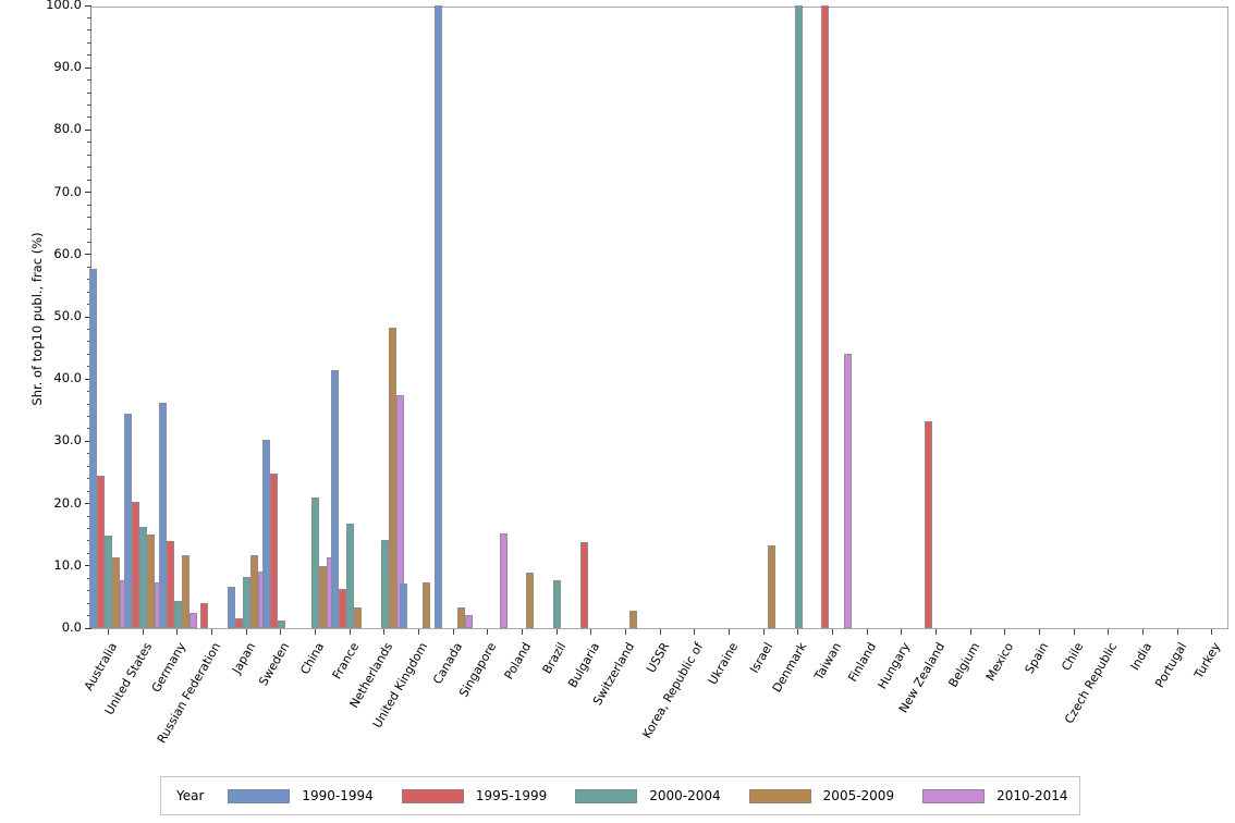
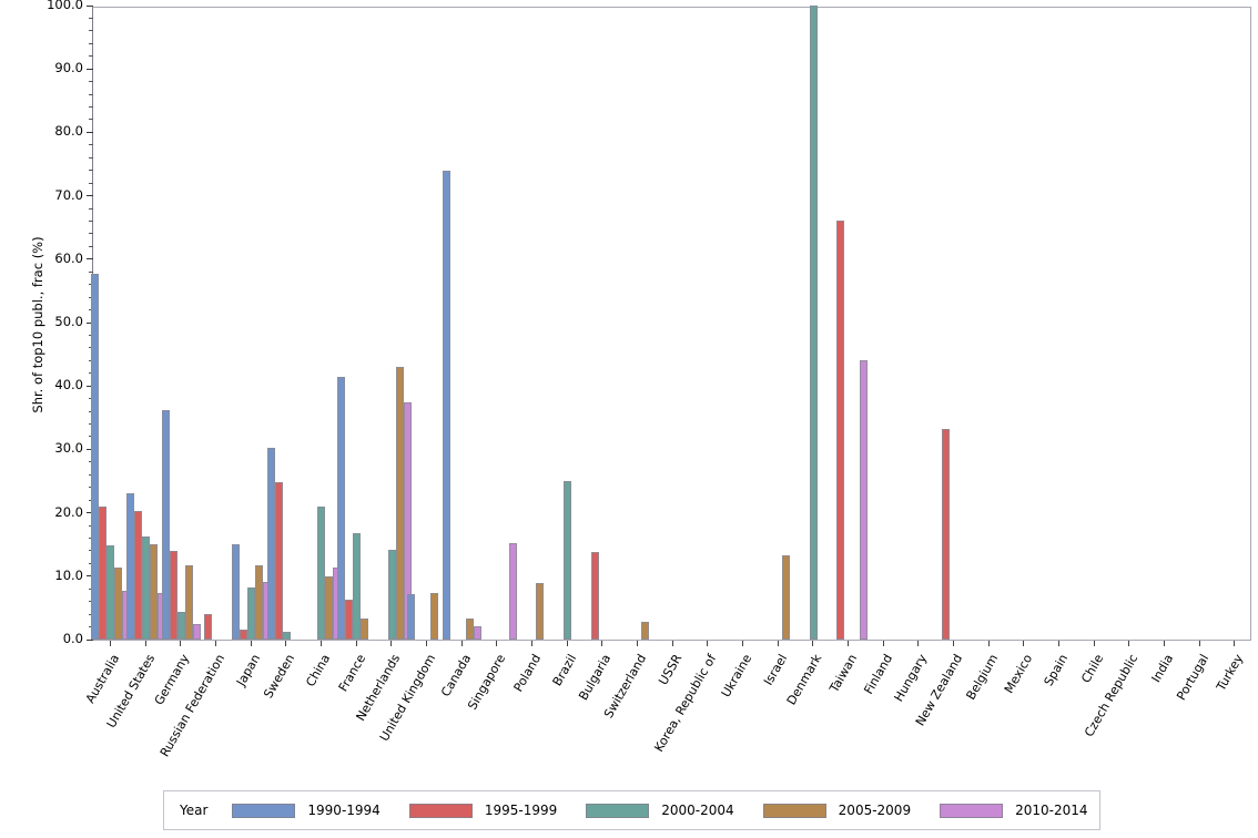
1995-1999/Australia: 24 -> 21
1990-1994/United States: 34 -> 23
1990-1994/Japan: 7 -> 15
2005-2009/Netherlands: 48 -> 43
1990-1994/Canada: 100 -> 74
2000-2004/Brazil: 8 -> 25
1995-1999/Taiwan: 100 -> 66
